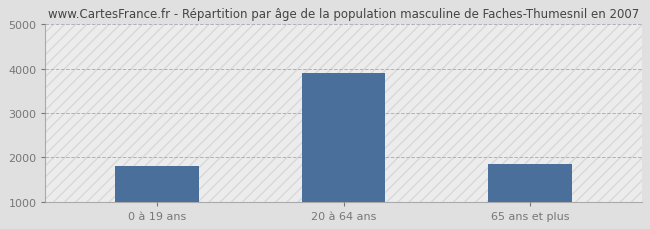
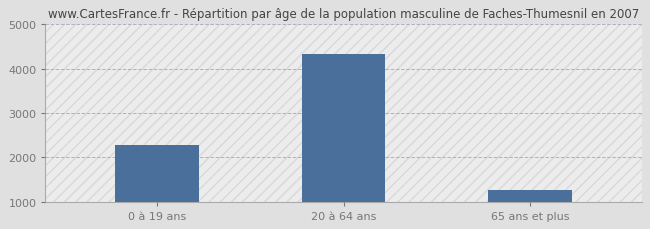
0 à 19 ans: 1800 -> 2270
20 à 64 ans: 3900 -> 4330
65 ans et plus: 1850 -> 1260
